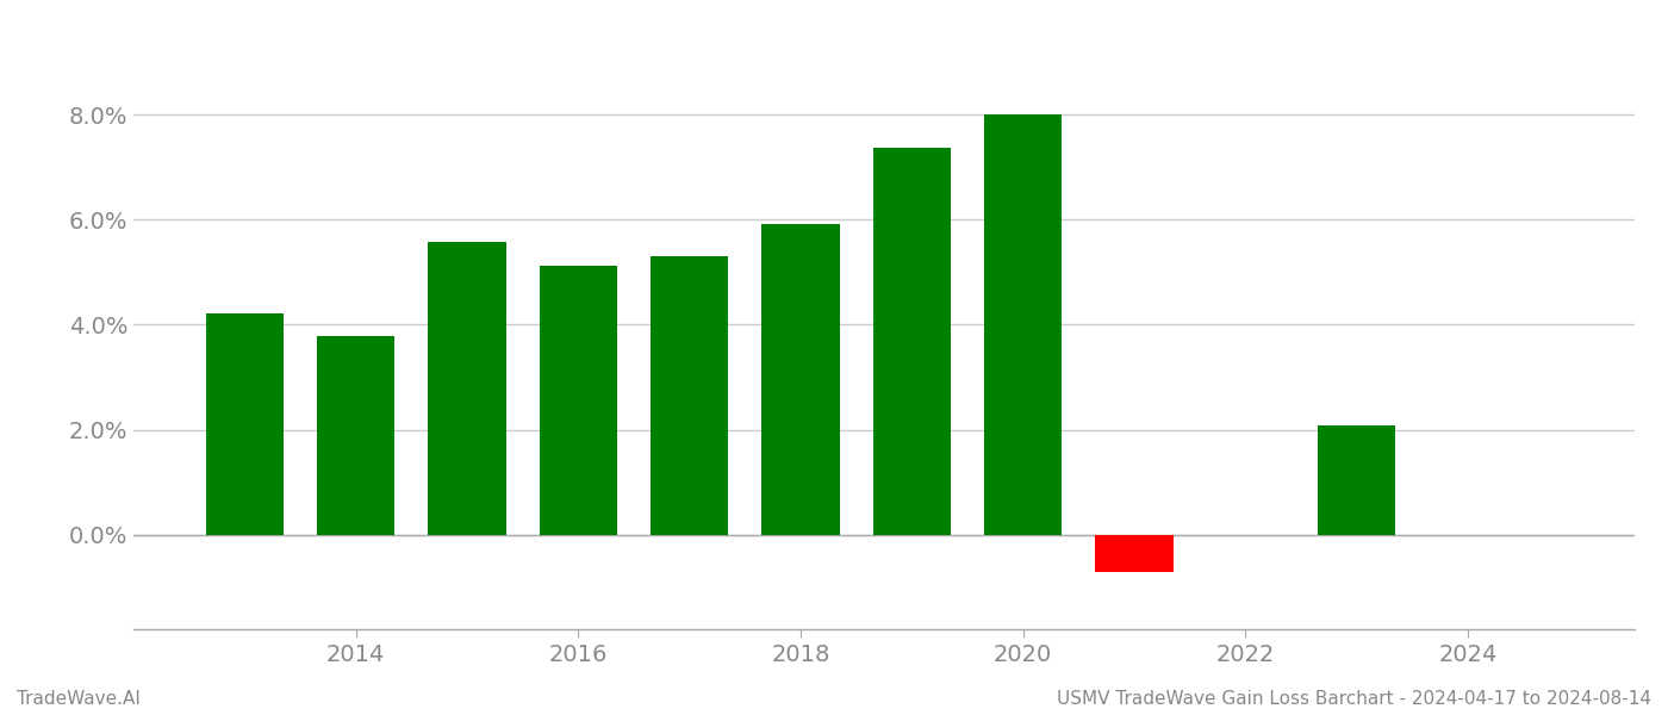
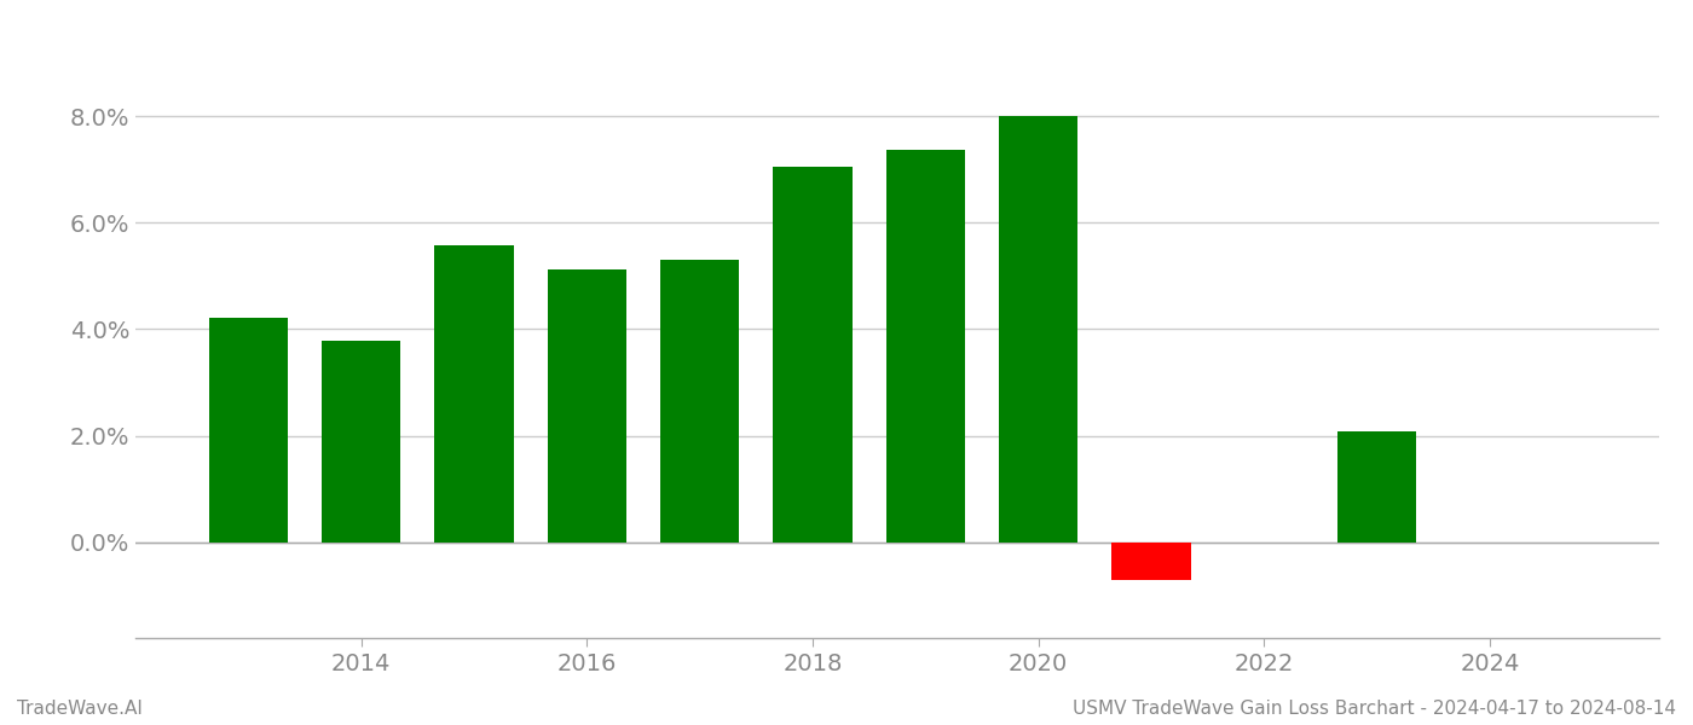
2018: 5.92% -> 7.05%
